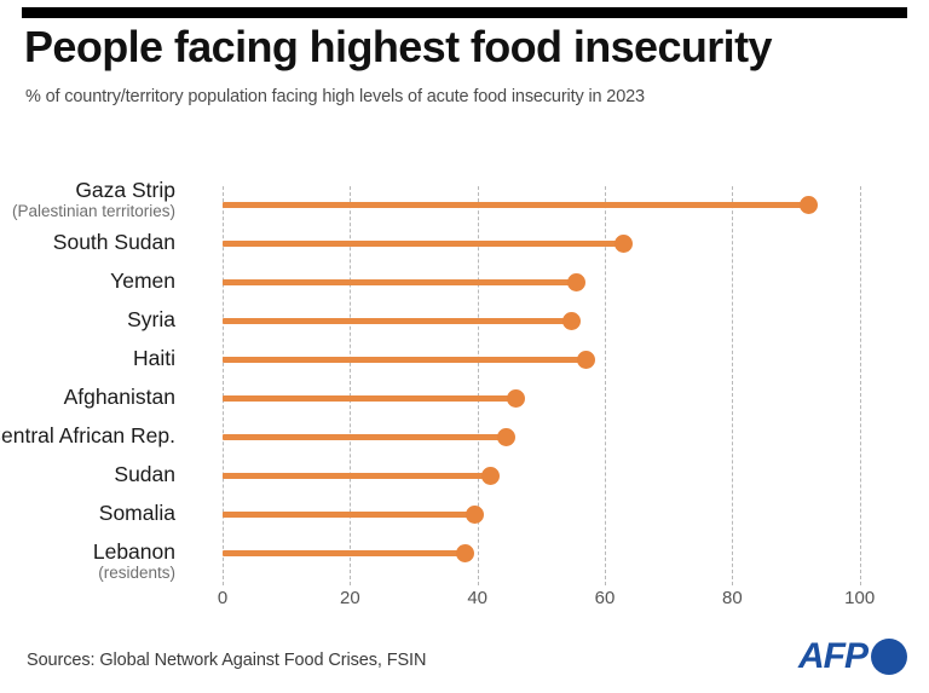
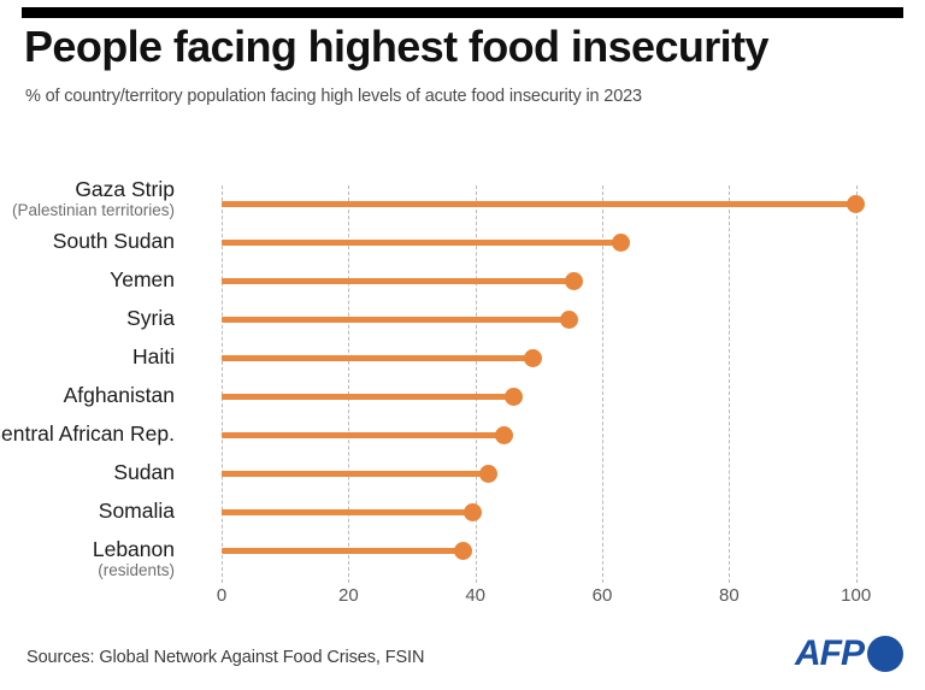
Gaza Strip: 92 -> 100
Haiti: 57 -> 49
